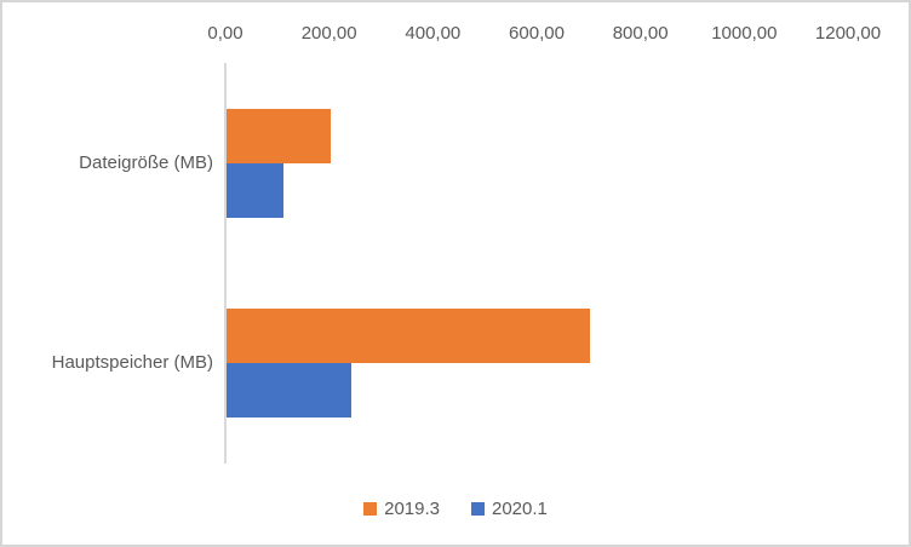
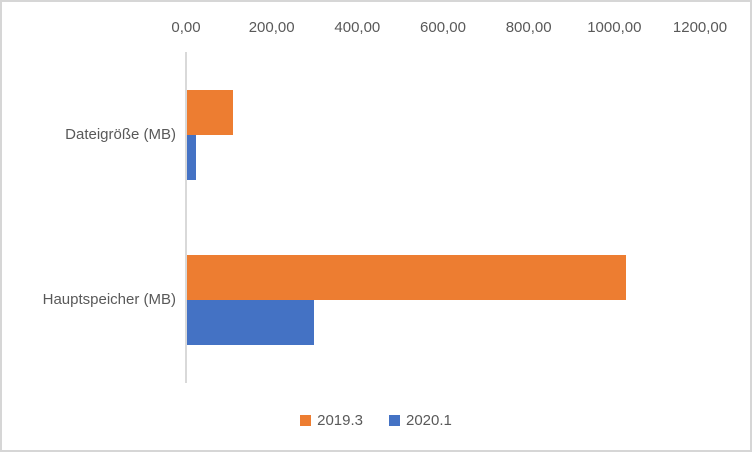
2019.3/Dateigröße (MB): 200 -> 110
2020.1/Dateigröße (MB): 110 -> 20
2019.3/Hauptspeicher (MB): 700 -> 1020
2020.1/Hauptspeicher (MB): 240 -> 300
